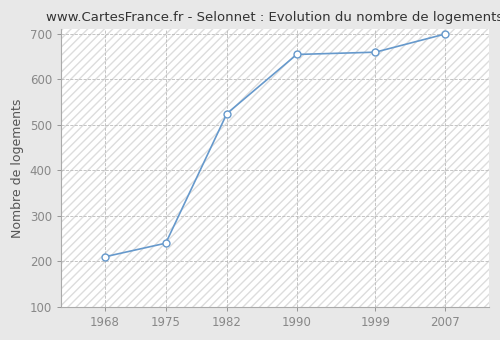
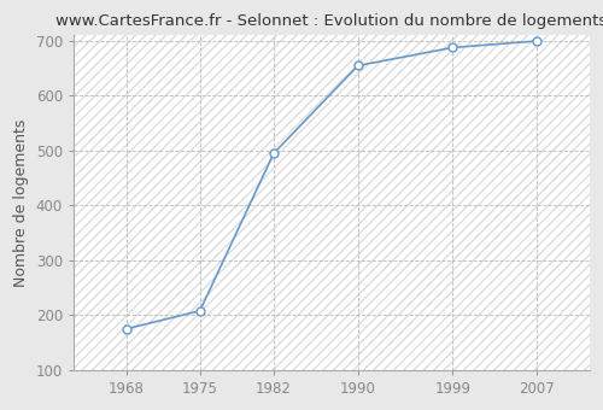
1968: 210 -> 175
1975: 240 -> 208
1982: 525 -> 495
1999: 660 -> 688
